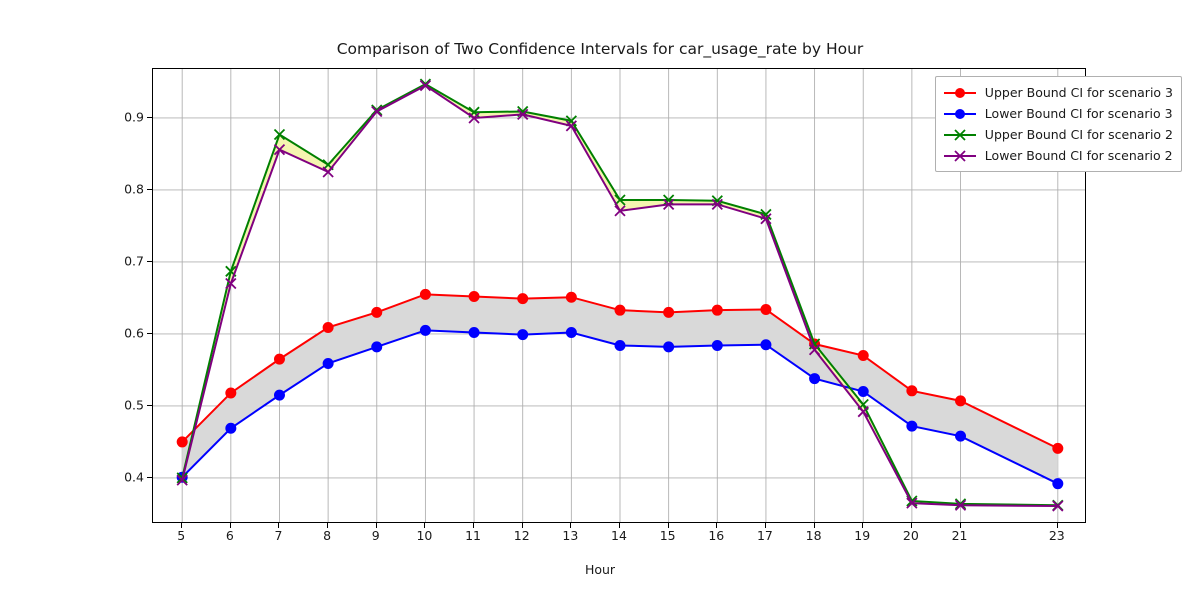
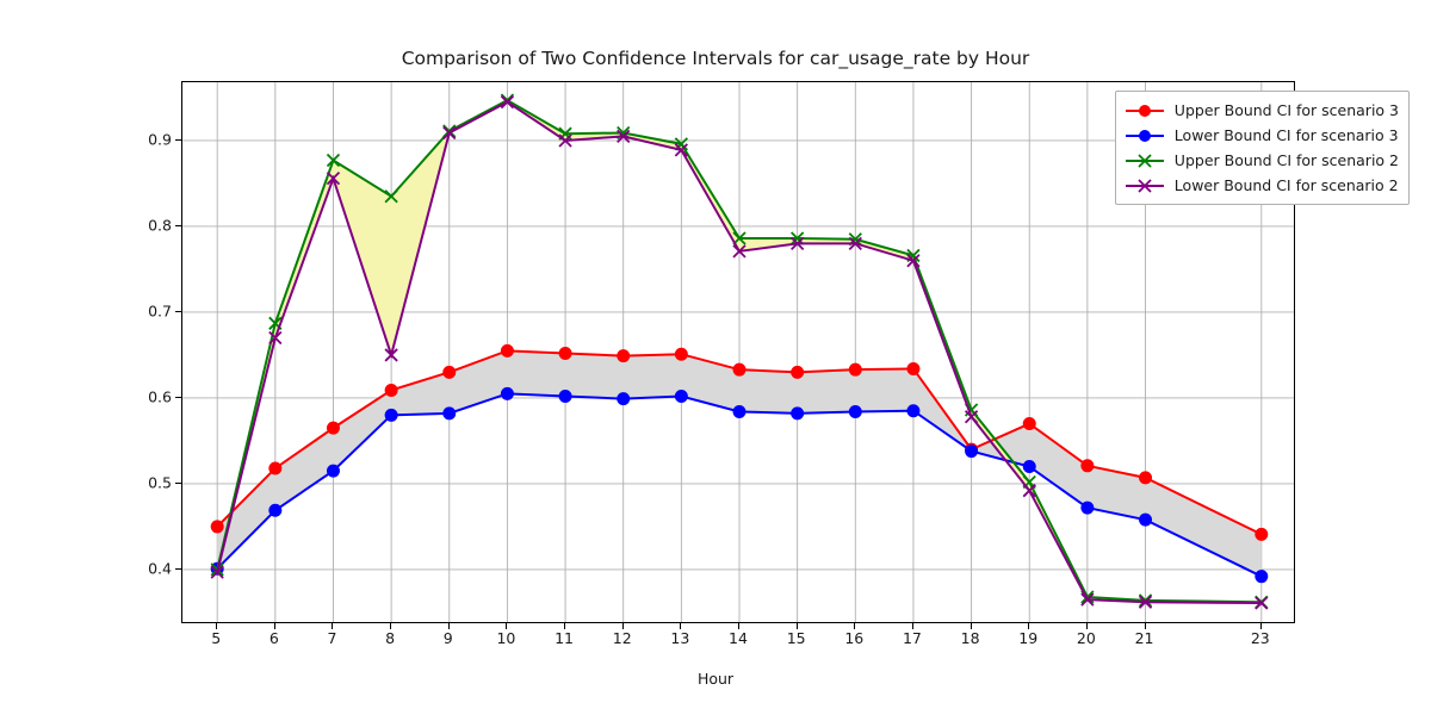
Lower Bound CI for scenario 3/8: 0.56 -> 0.58
Lower Bound CI for scenario 2/8: 0.82 -> 0.65
Upper Bound CI for scenario 3/18: 0.59 -> 0.54
